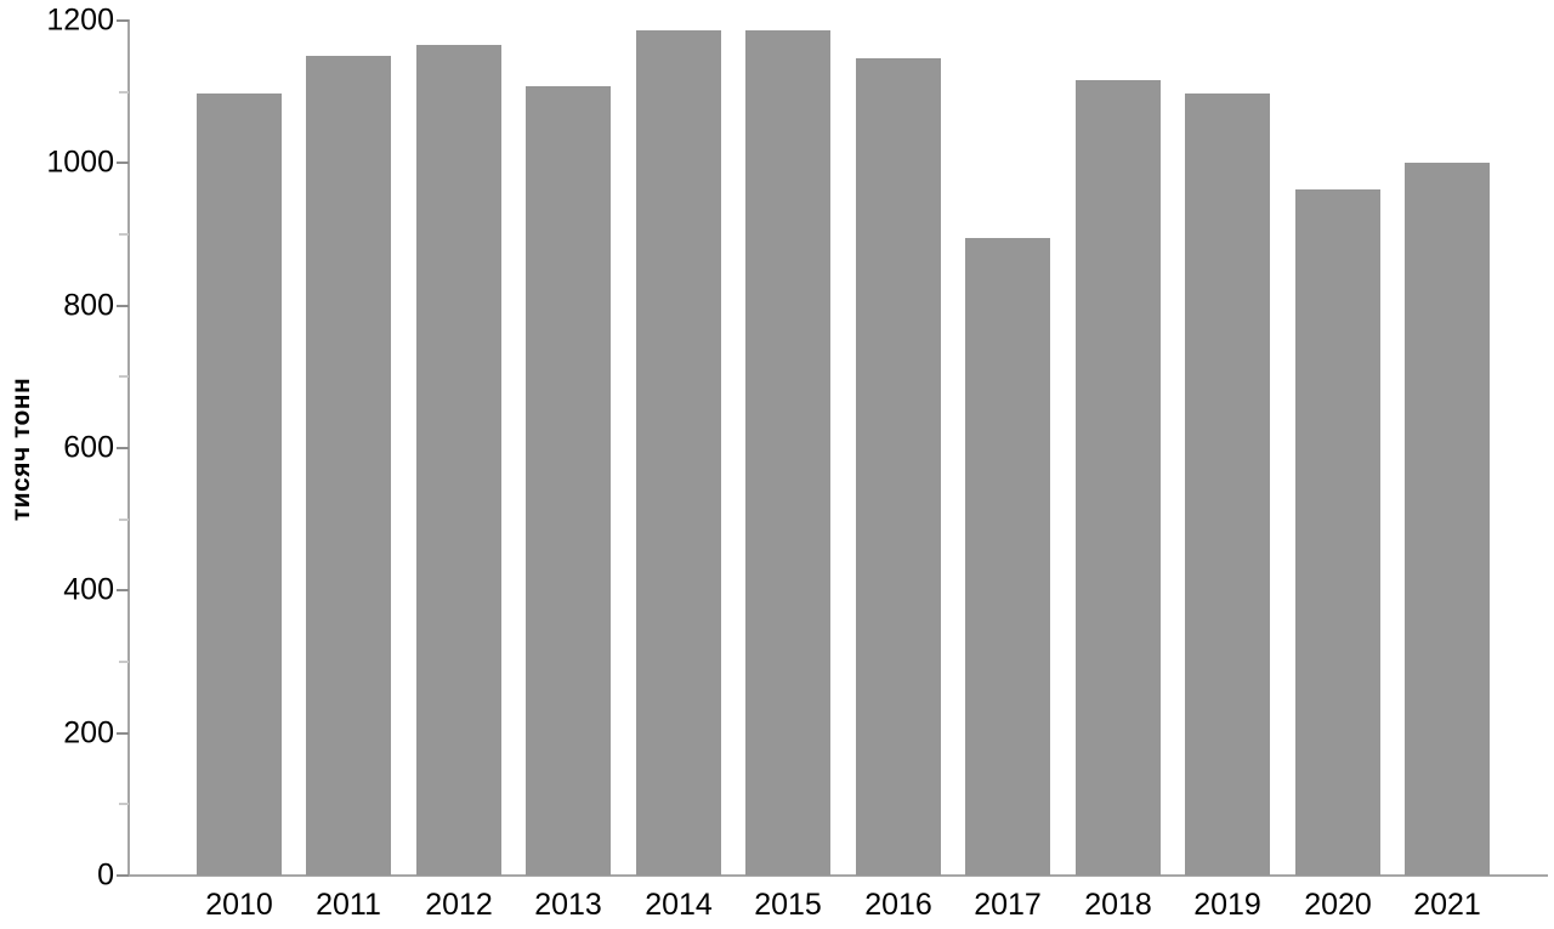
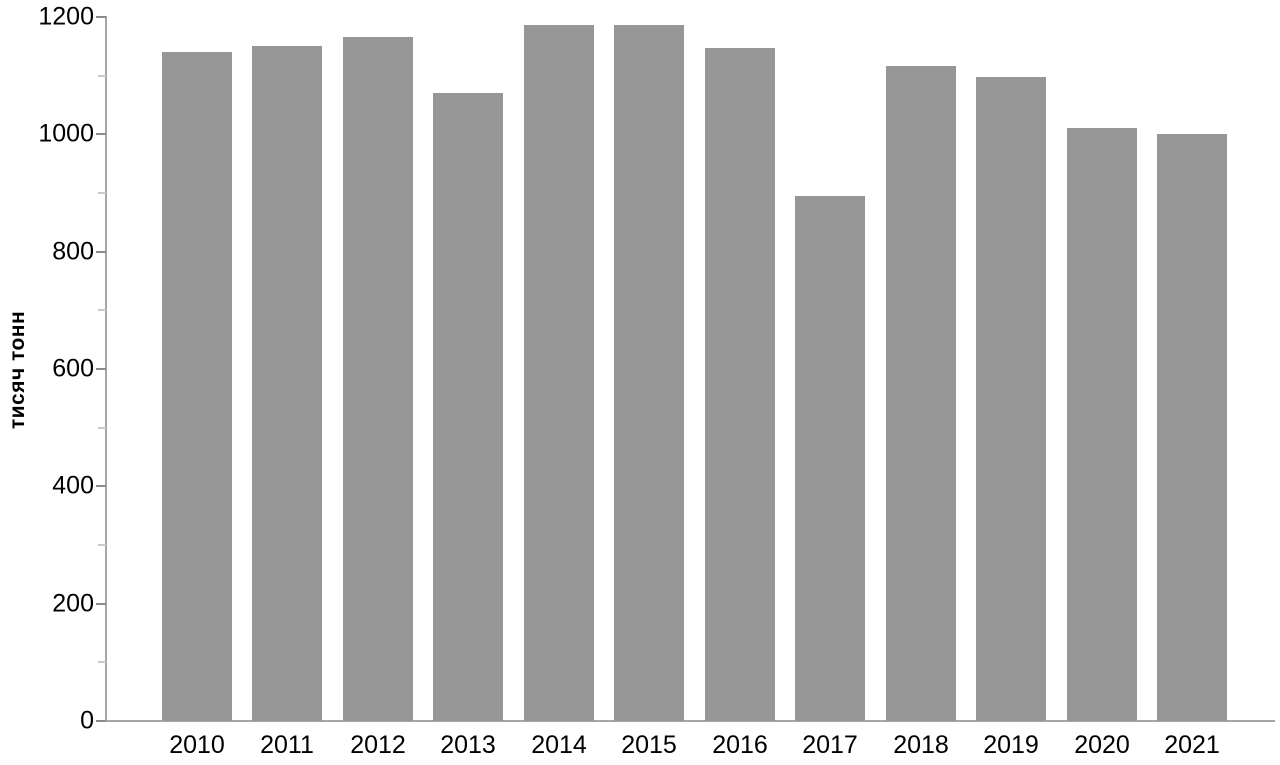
2010: 1100 -> 1140
2013: 1110 -> 1070
2020: 960 -> 1010
